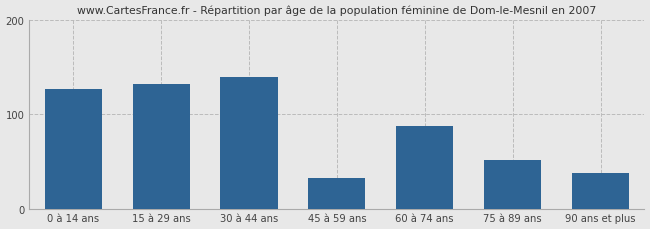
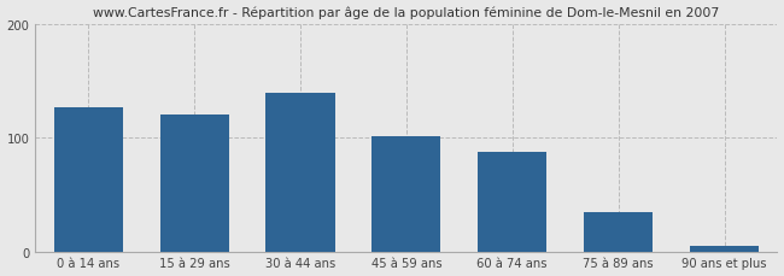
15 à 29 ans: 132 -> 120
45 à 59 ans: 32 -> 101
75 à 89 ans: 52 -> 35
90 ans et plus: 38 -> 5
